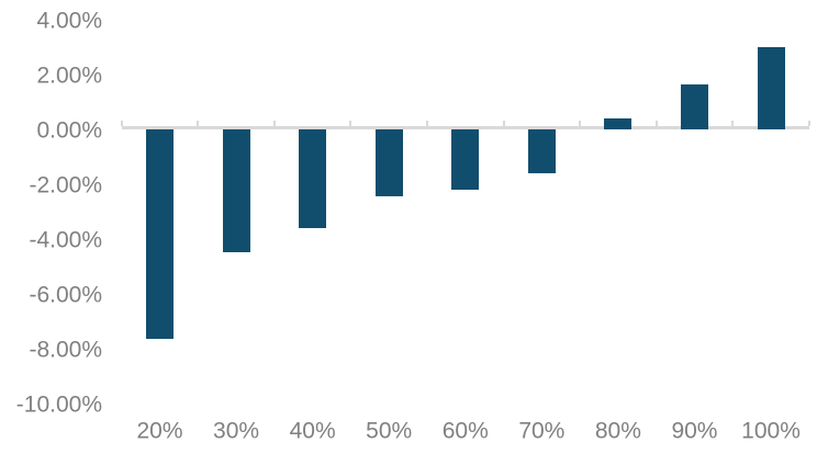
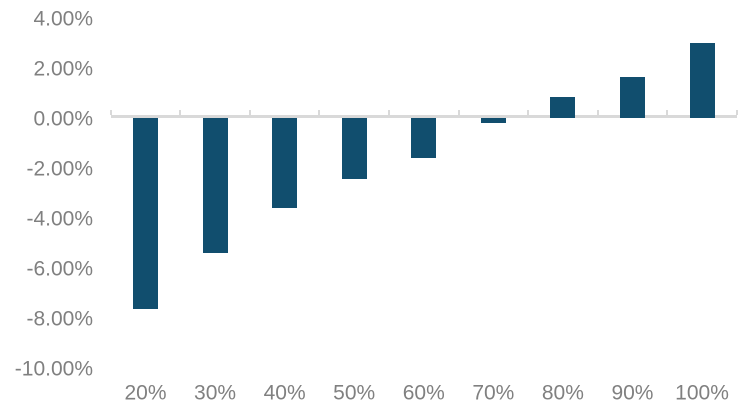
30%: -4.5% -> -5.4%
60%: -2.2% -> -1.6%
70%: -1.6% -> -0.2%
80%: 0.4% -> 0.8%
